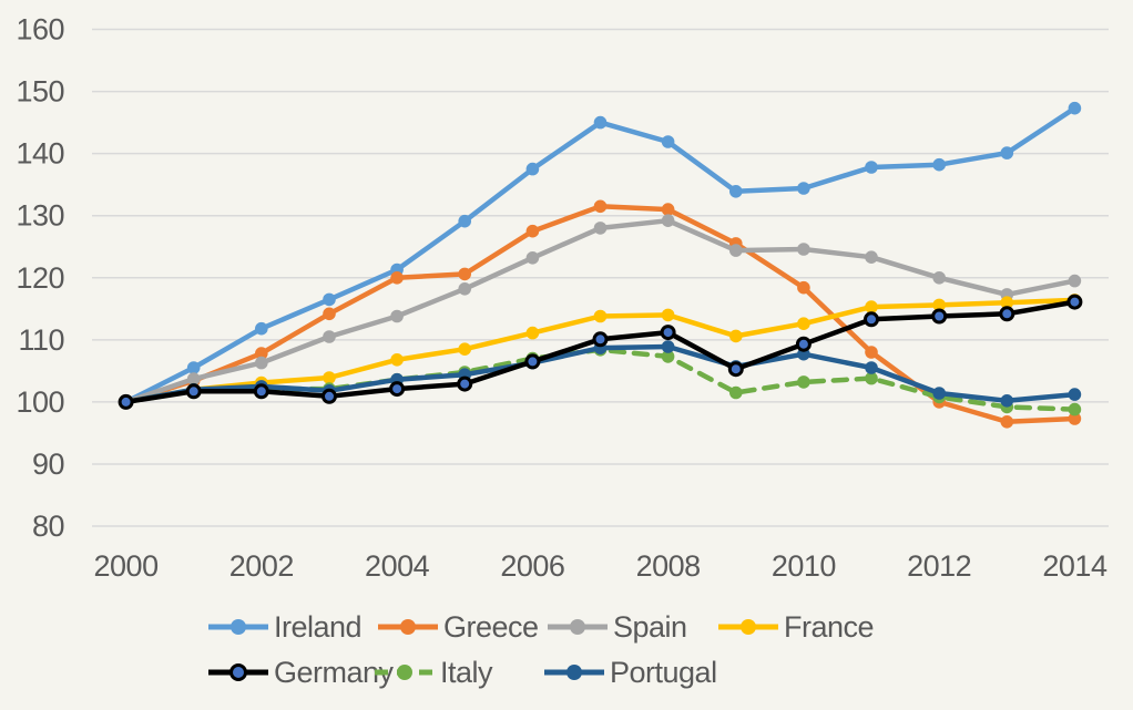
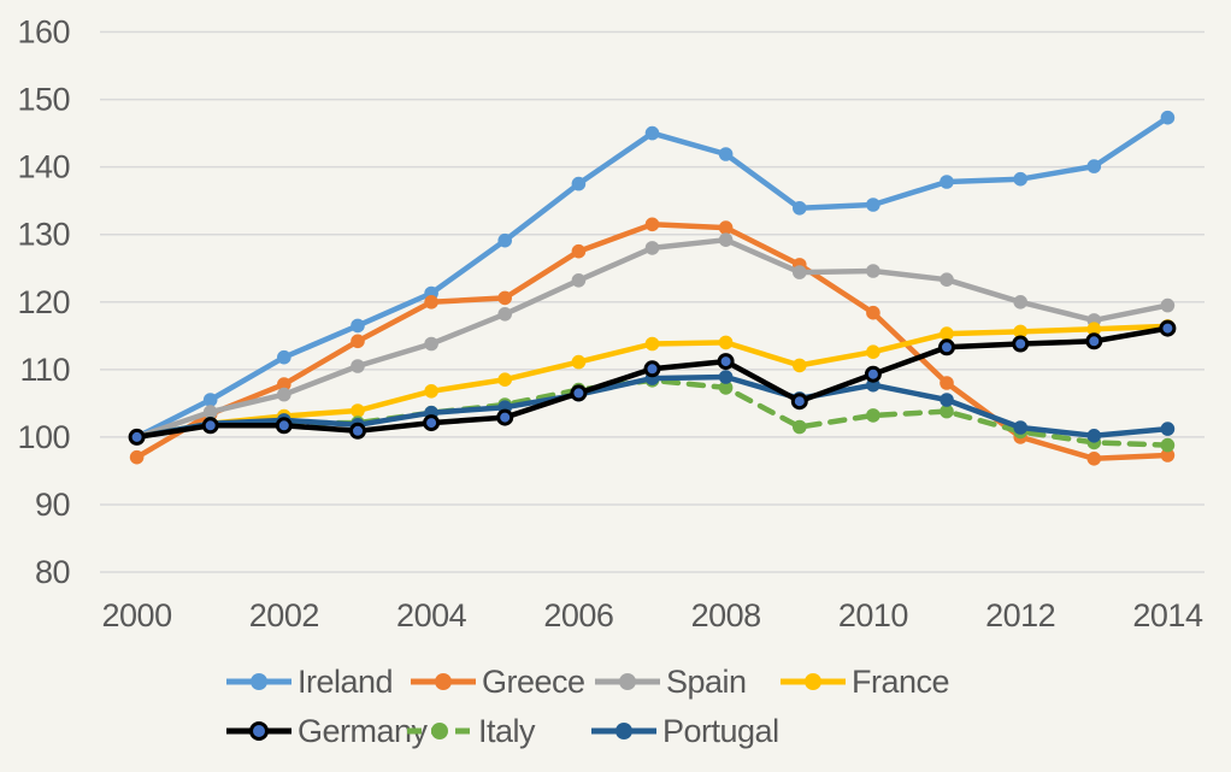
Greece/2000: 100 -> 97
